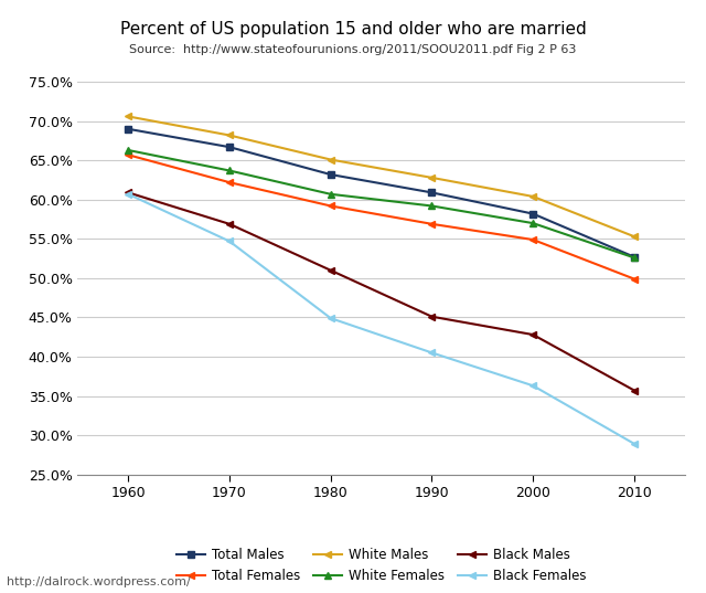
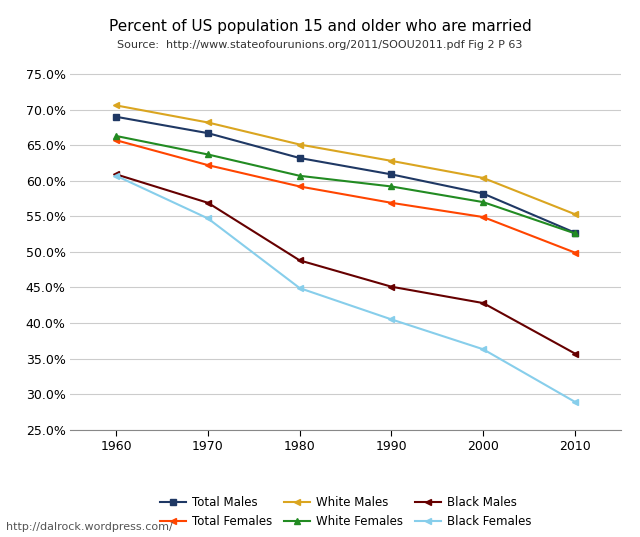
Black Males/1980: 51.0% -> 48.8%
